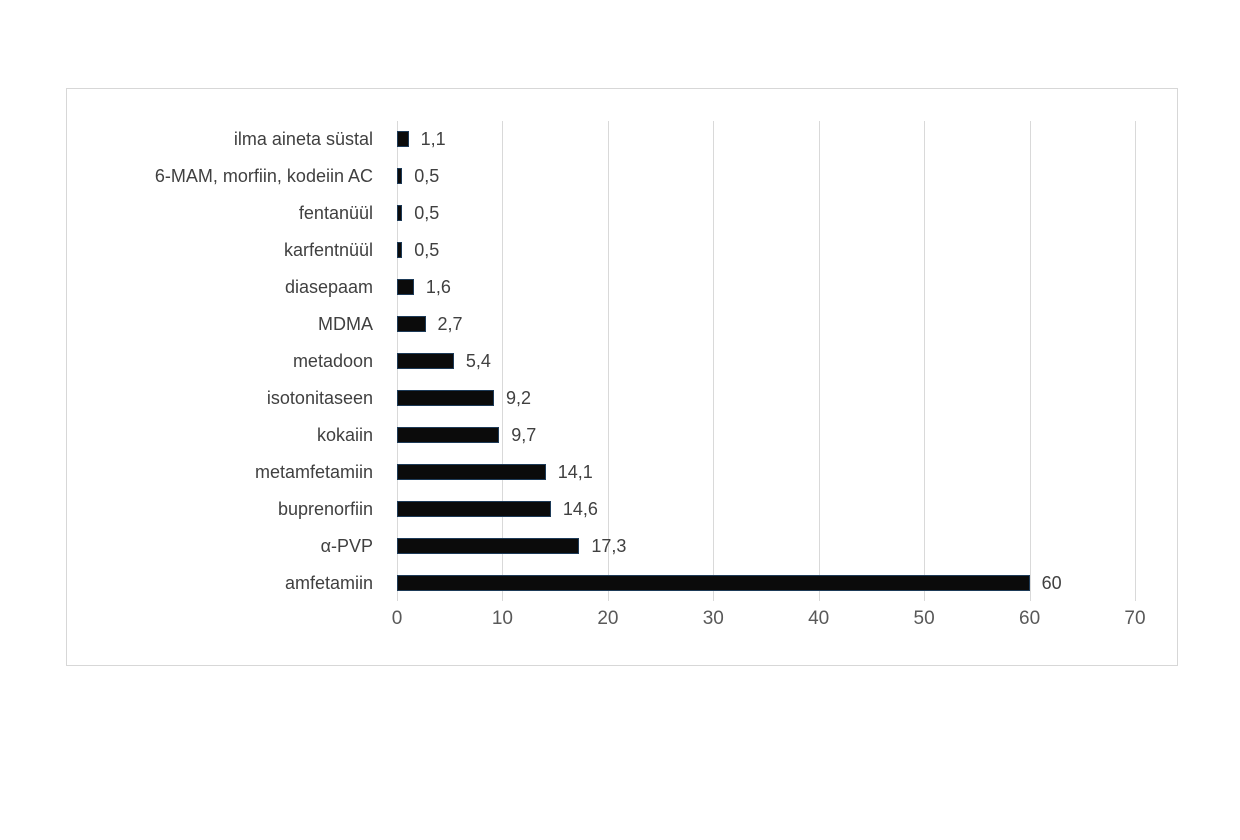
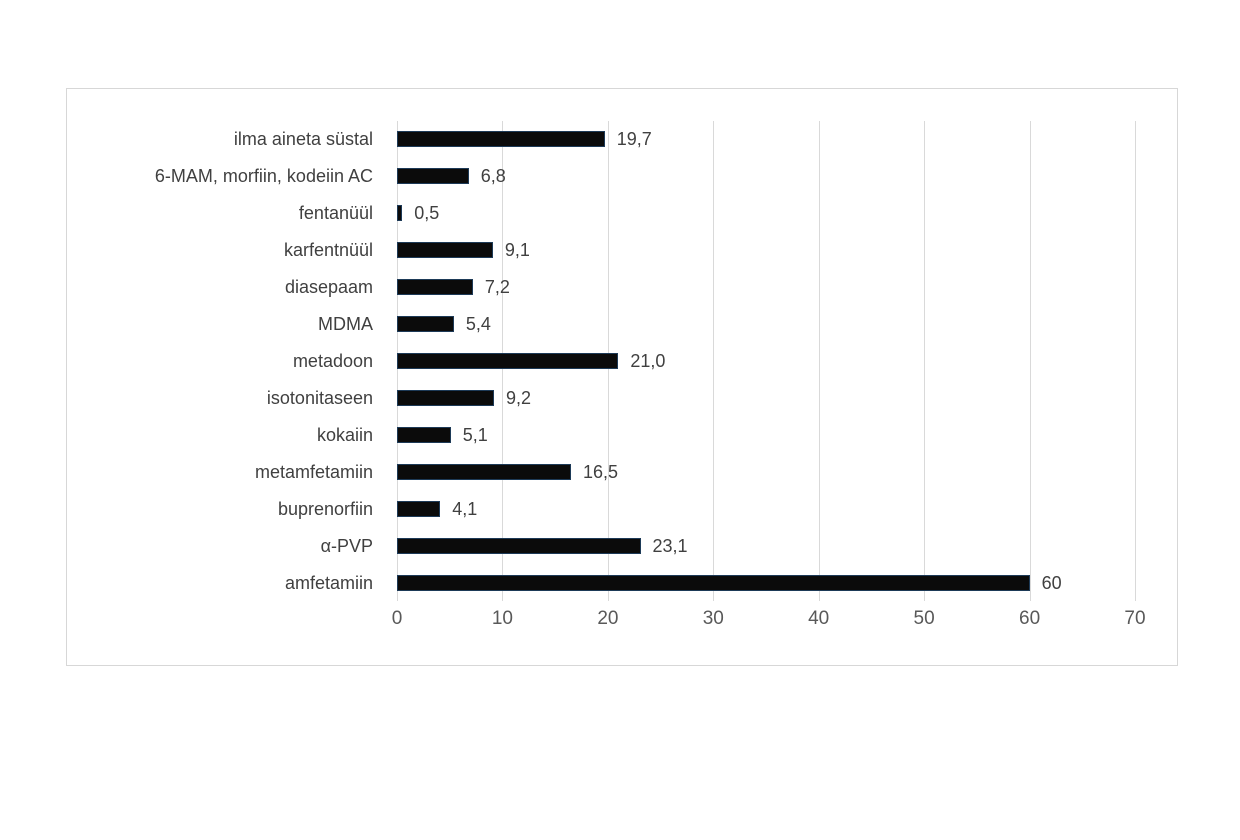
ilma aineta süstal: 1,1 -> 19,7
6-MAM, morfiin, kodeiin AC: 0,5 -> 6,8
karfentnüül: 0,5 -> 9,1
diasepaam: 1,6 -> 7,2
MDMA: 2,7 -> 5,4
metadoon: 5,4 -> 21,0
kokaiin: 9,7 -> 5,1
metamfetamiin: 14,1 -> 16,5
buprenorfiin: 14,6 -> 4,1
α-PVP: 17,3 -> 23,1
